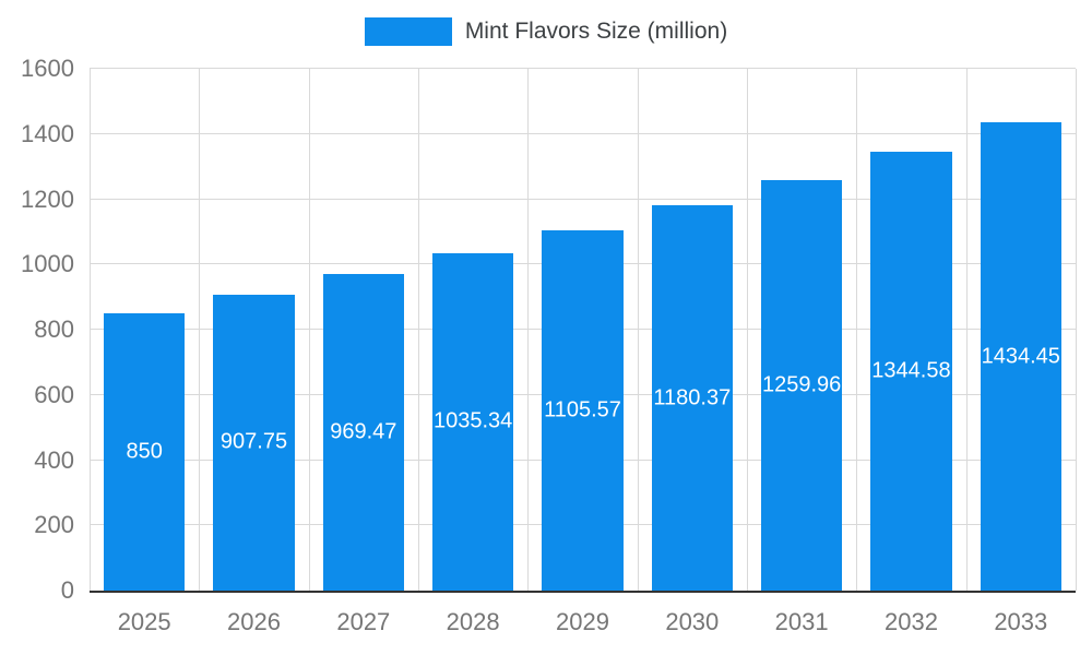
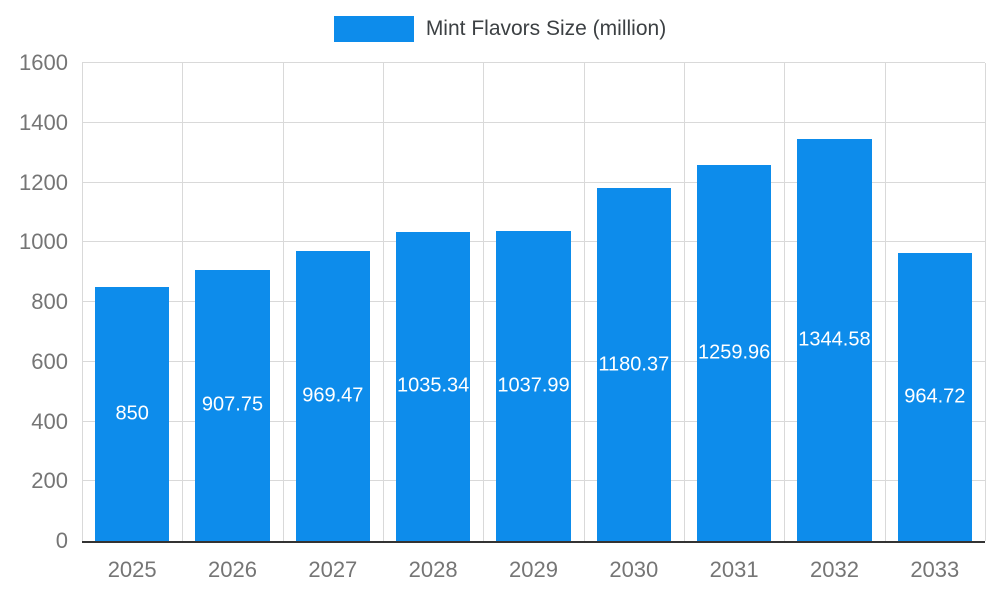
2029: 1105.57 -> 1037.99
2033: 1434.45 -> 964.72
